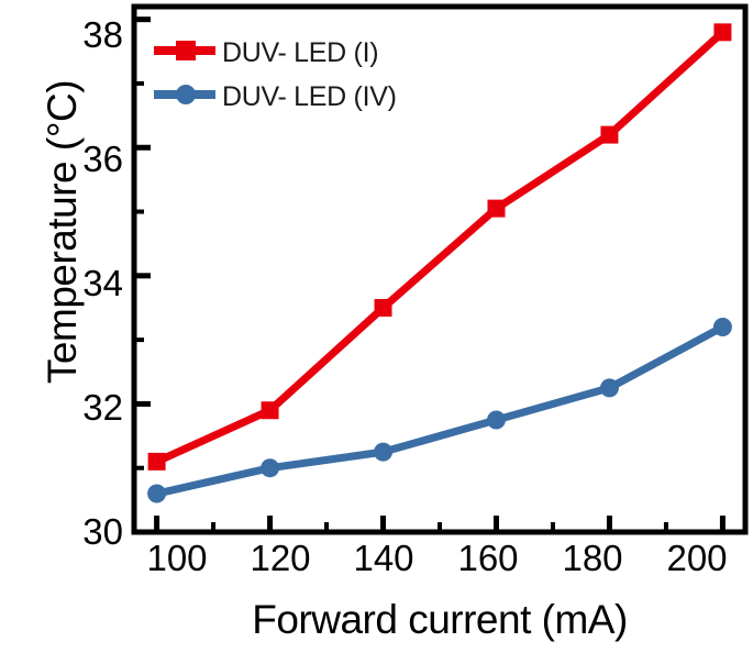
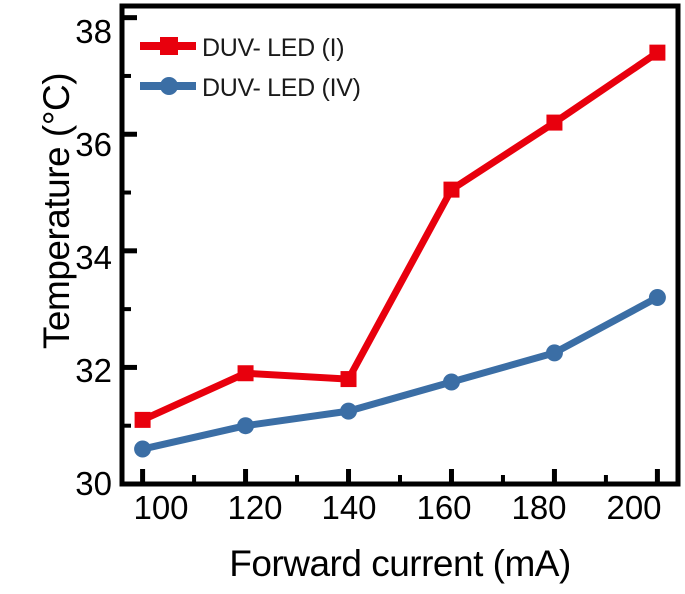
DUV- LED (I)/140: 33.5 -> 31.8
DUV- LED (I)/200: 37.8 -> 37.4
